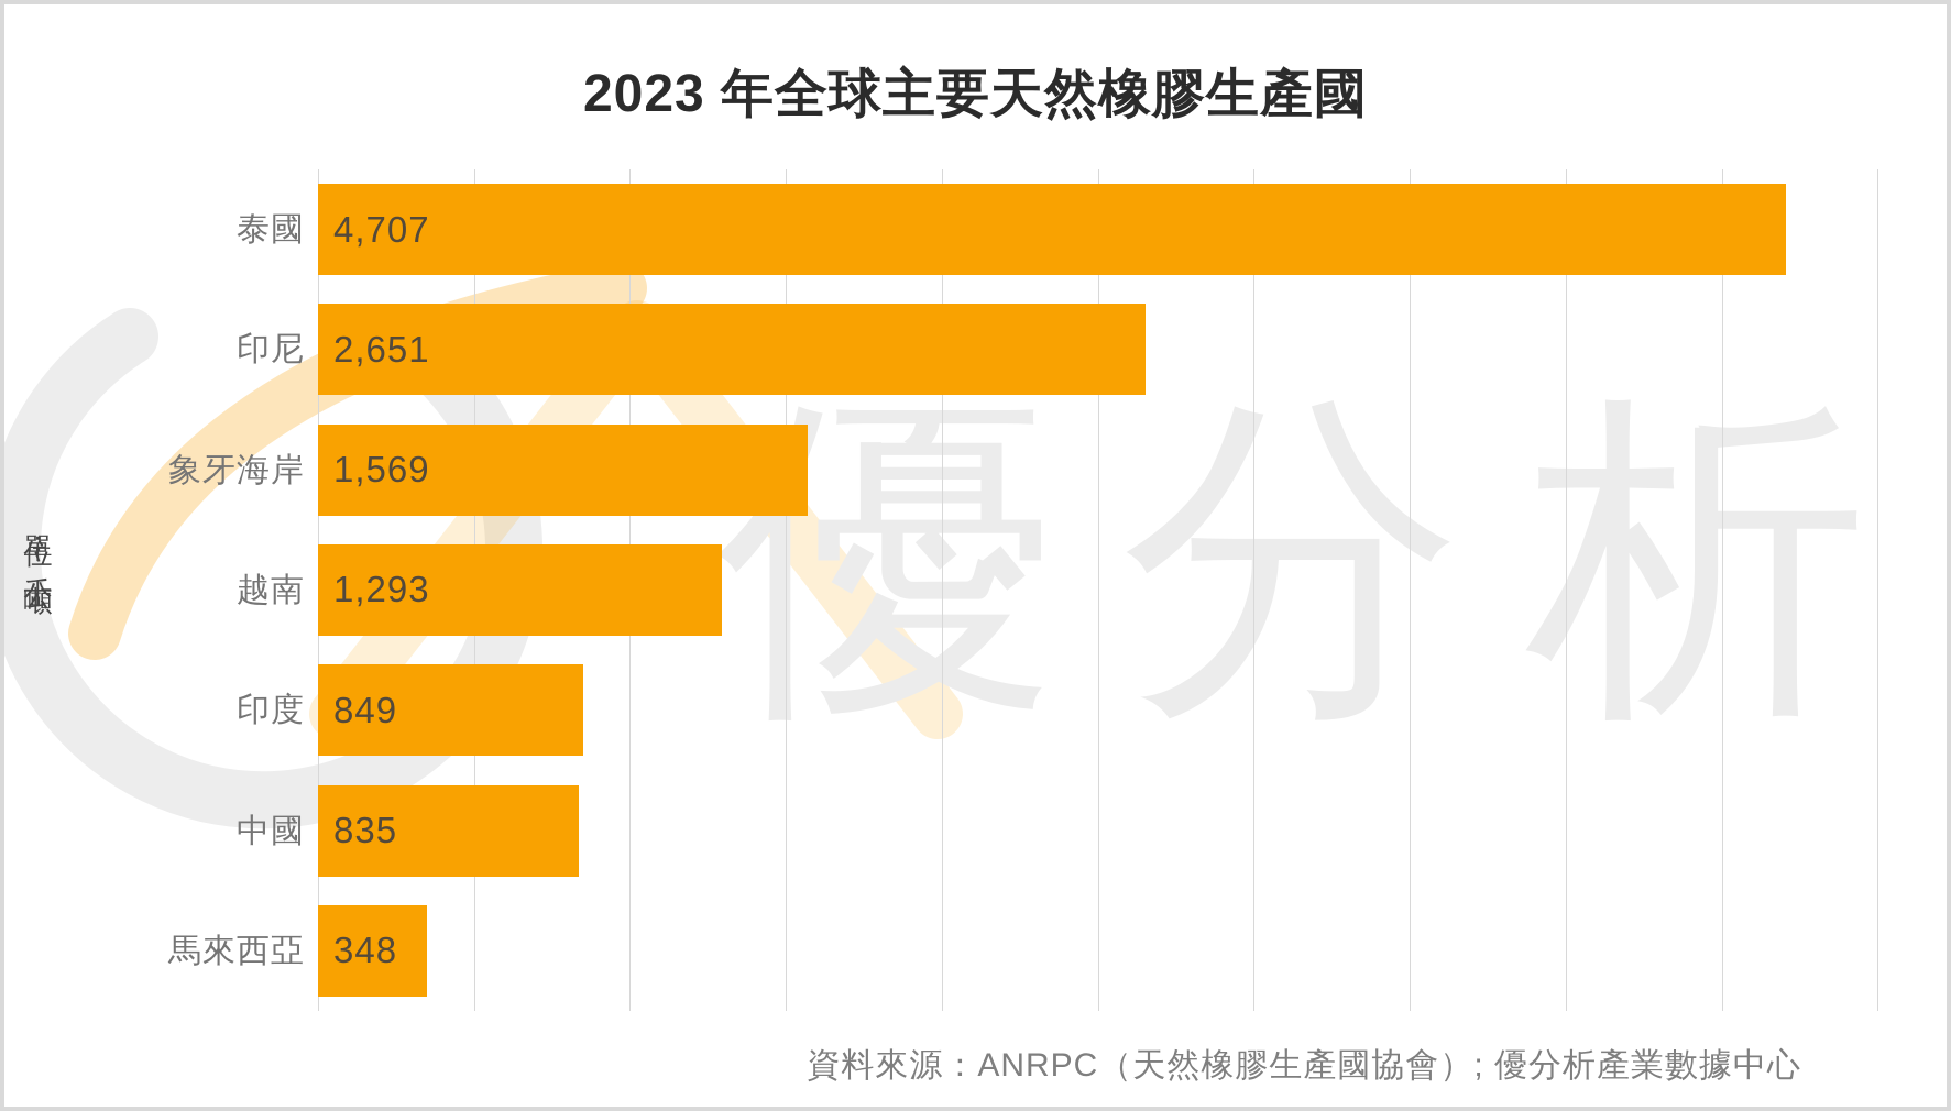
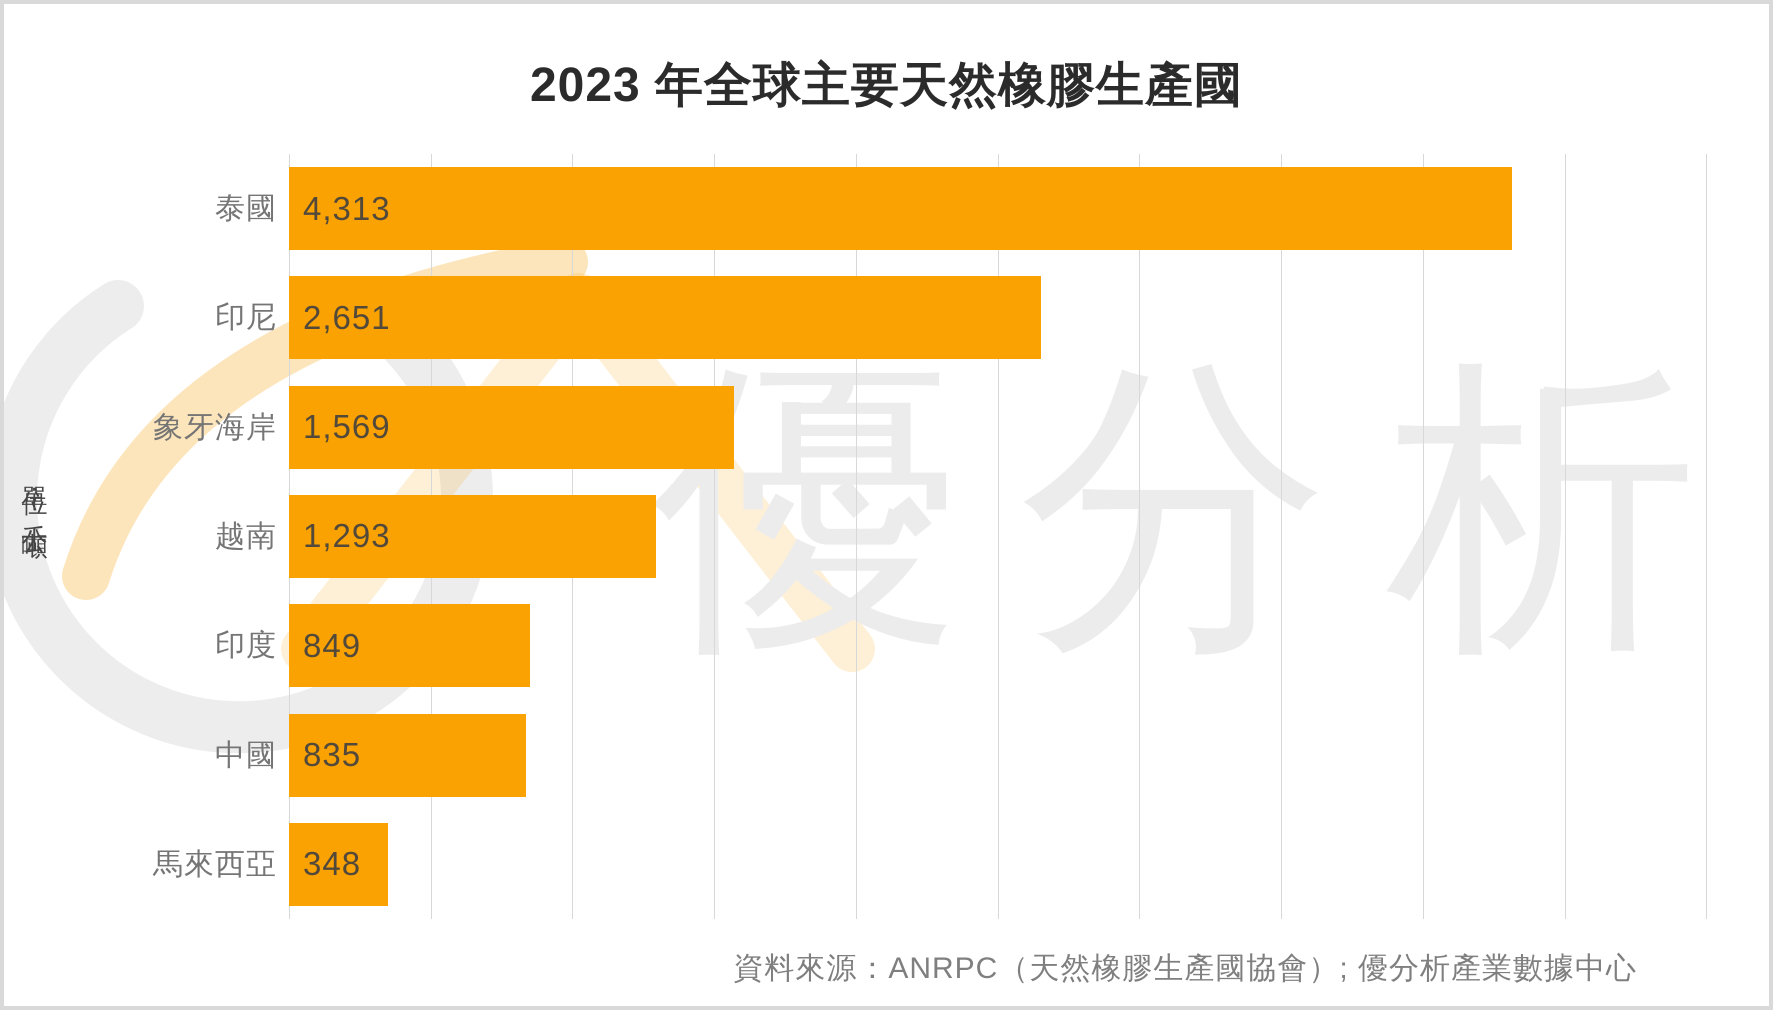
泰國: 4,707 -> 4,313
